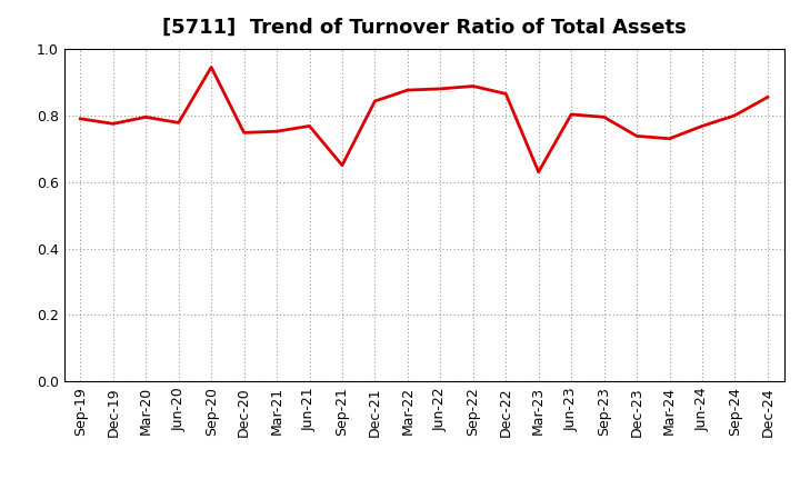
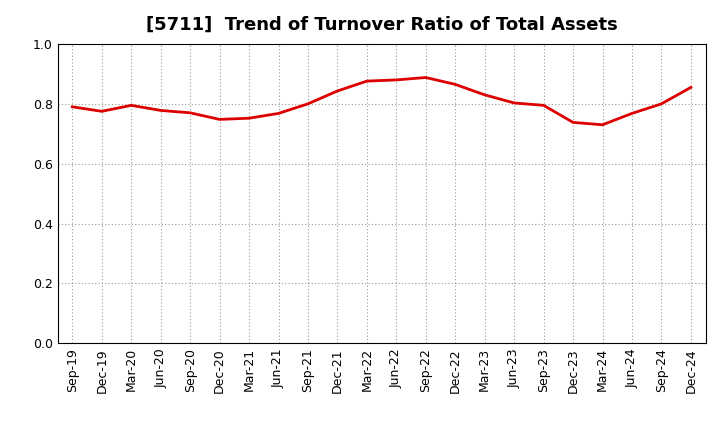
Sep-20: 0.945 -> 0.770
Sep-21: 0.650 -> 0.800
Mar-23: 0.630 -> 0.830
